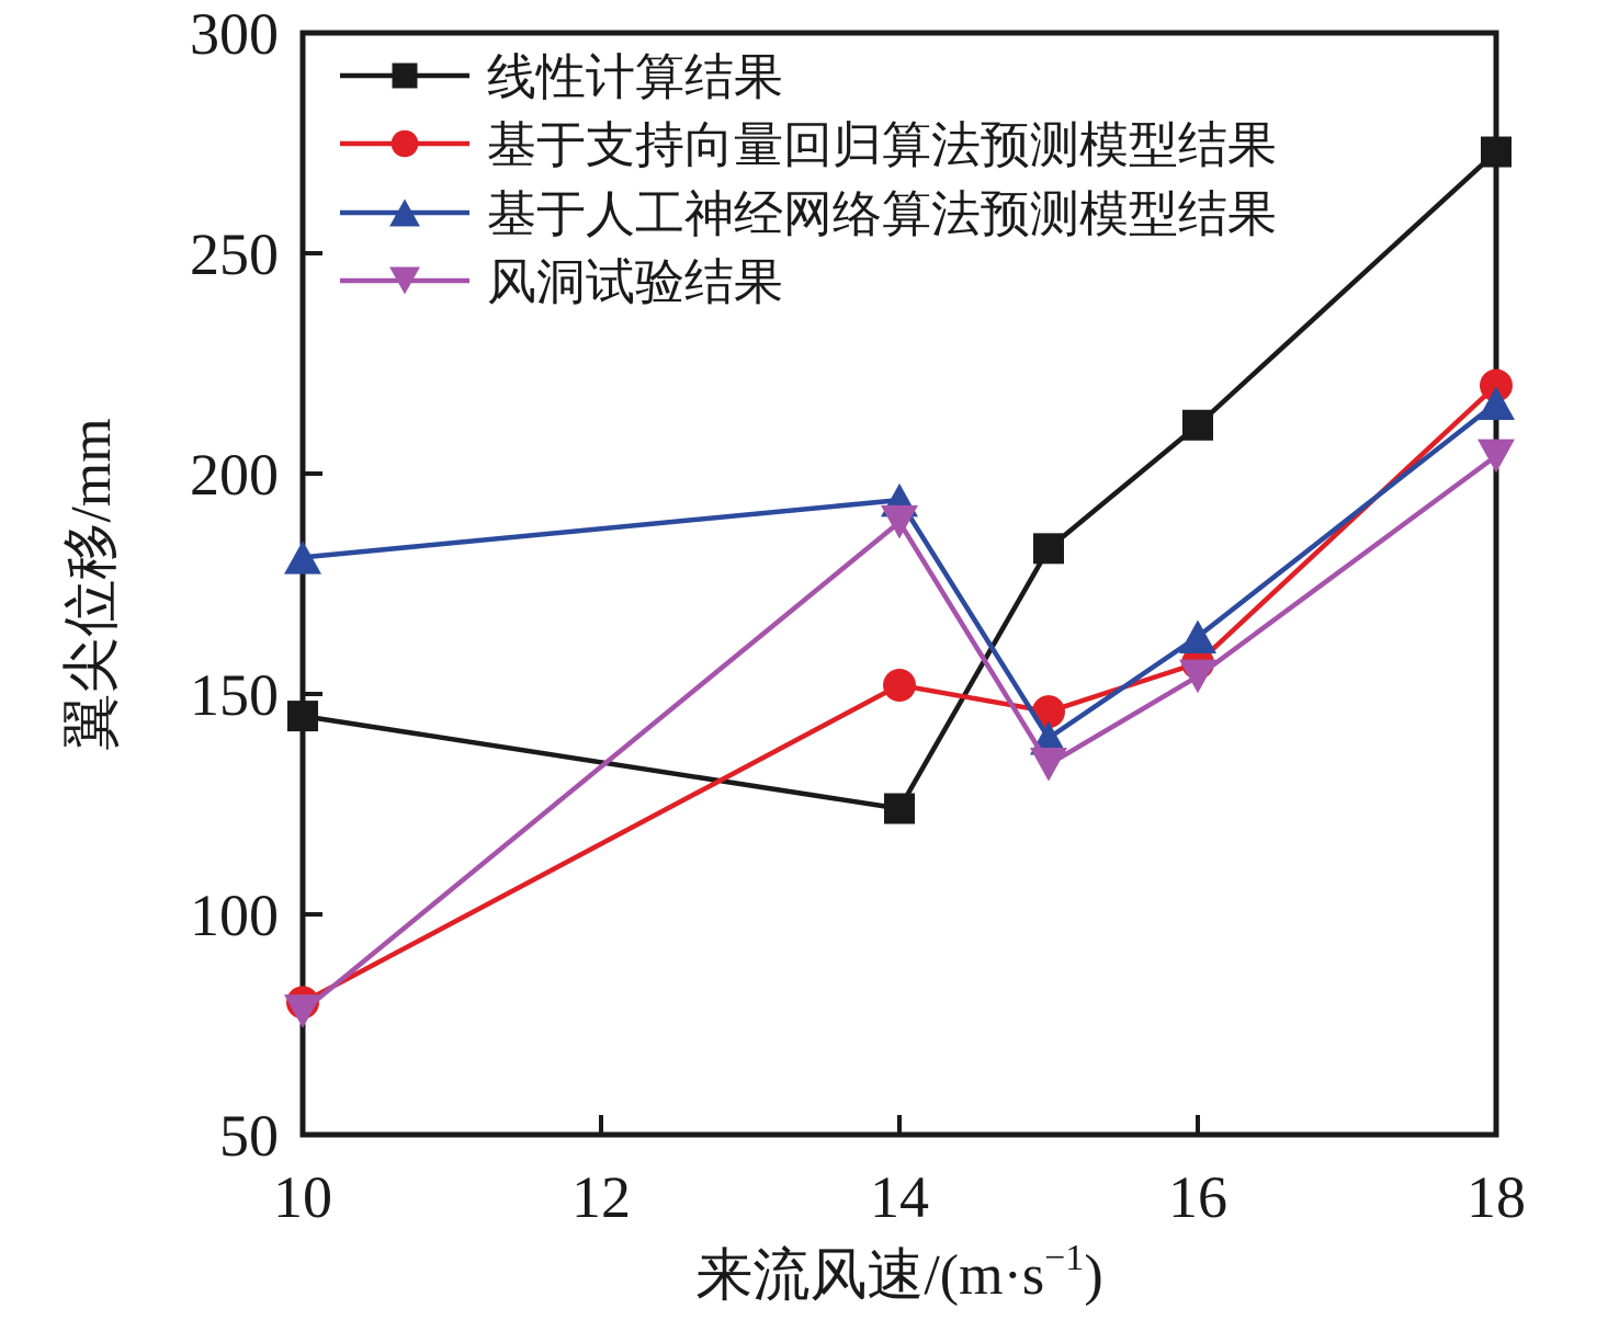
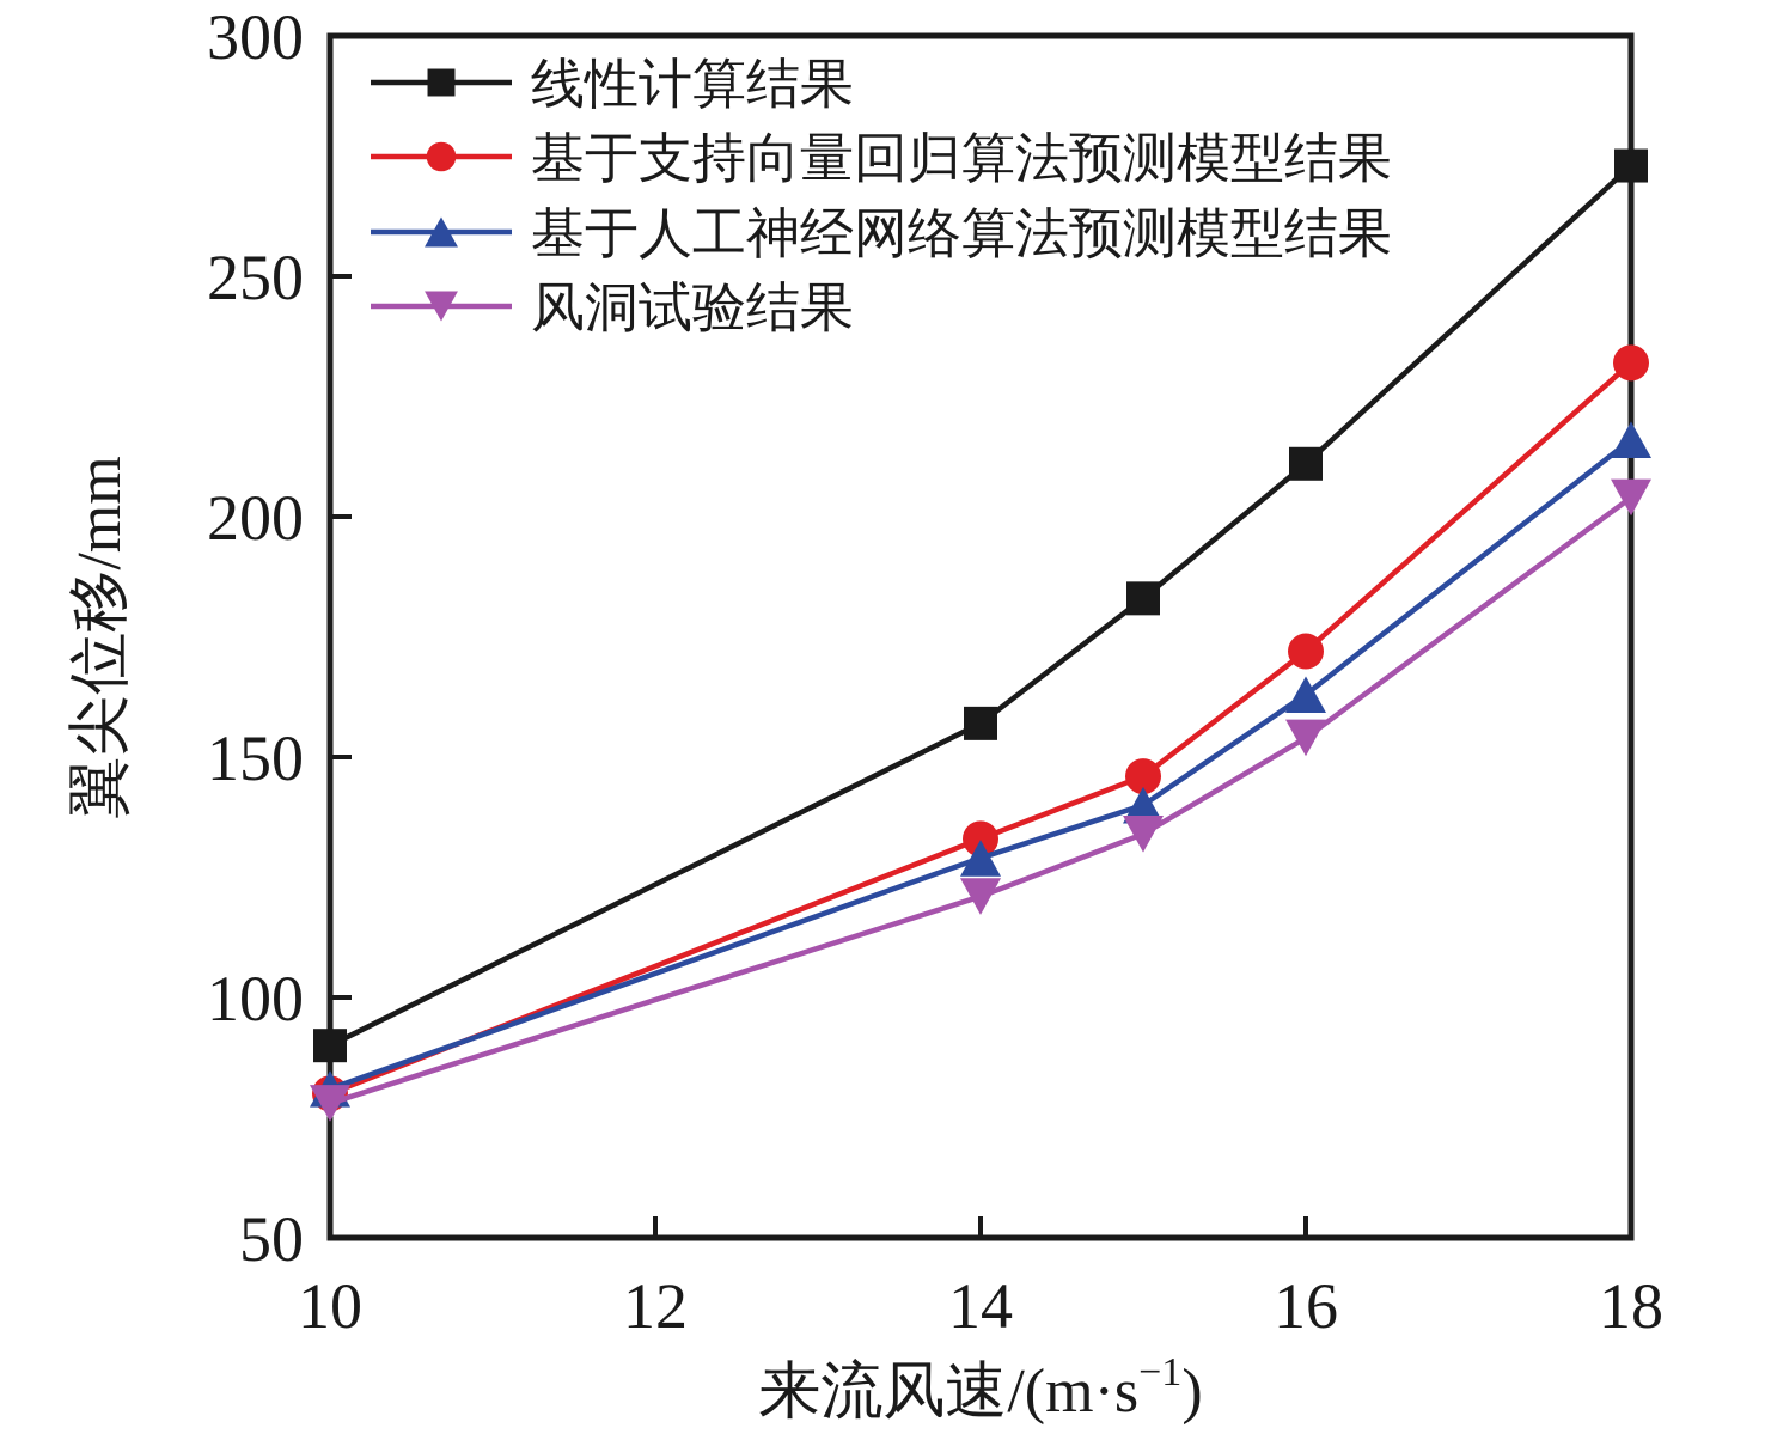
线性计算结果/10: 145 -> 90
基于人工神经网络算法预测模型结果/10: 181 -> 81
线性计算结果/14: 124 -> 157
基于支持向量回归算法预测模型结果/14: 152 -> 133
基于人工神经网络算法预测模型结果/14: 194 -> 129
风洞试验结果/14: 189 -> 121
基于支持向量回归算法预测模型结果/16: 157 -> 172
基于支持向量回归算法预测模型结果/18: 220 -> 232
